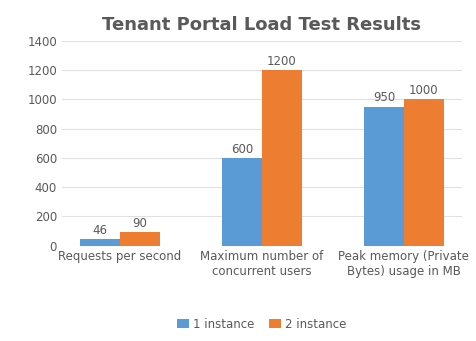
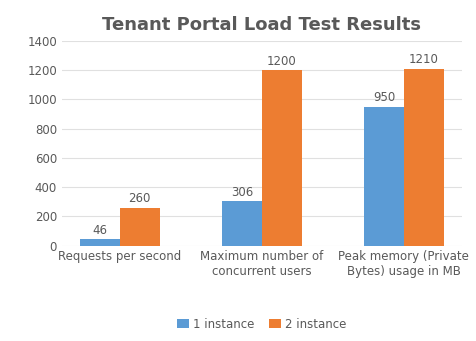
2 instance/Requests per second: 90 -> 260
1 instance/Maximum number of concurrent users: 600 -> 306
2 instance/Peak memory (Private Bytes) usage in MB: 1000 -> 1210
